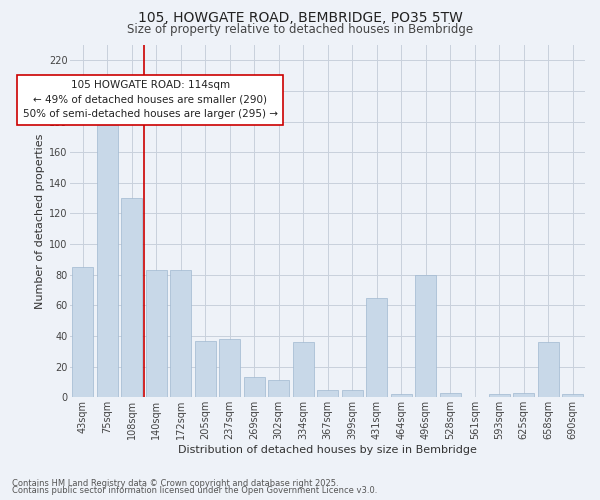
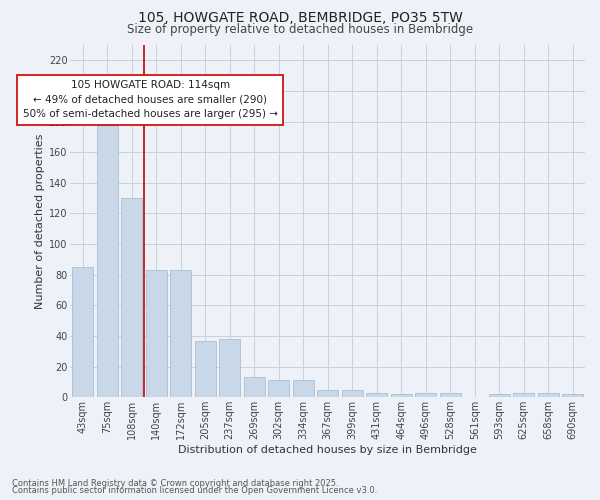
334sqm: 36 -> 11
431sqm: 65 -> 3
496sqm: 80 -> 3
658sqm: 36 -> 3
